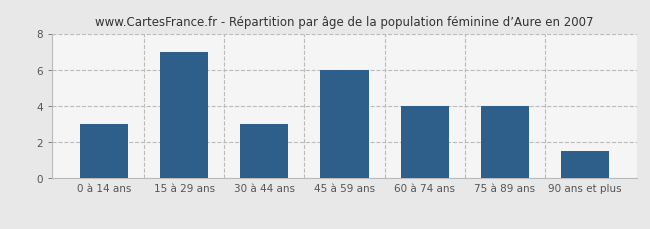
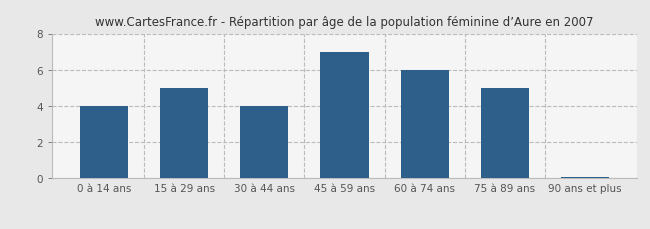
0 à 14 ans: 3.0 -> 4.0
15 à 29 ans: 7.0 -> 5.0
30 à 44 ans: 3.0 -> 4.0
45 à 59 ans: 6.0 -> 7.0
60 à 74 ans: 4.0 -> 6.0
75 à 89 ans: 4.0 -> 5.0
90 ans et plus: 1.5 -> 0.1
